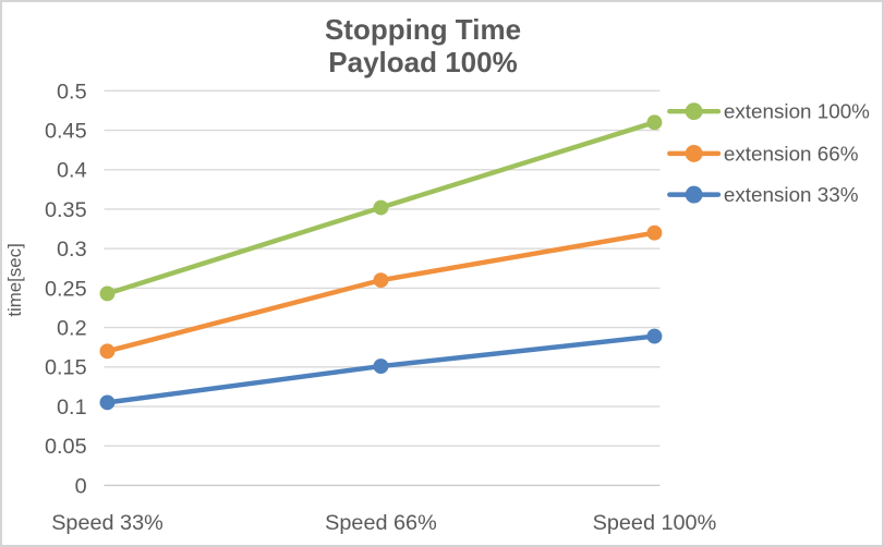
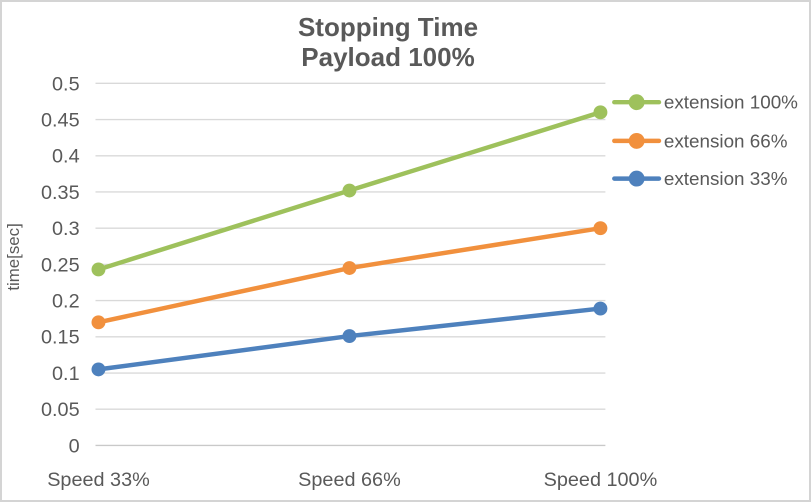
extension 66%/Speed 66%: 0.26 -> 0.24
extension 66%/Speed 100%: 0.32 -> 0.30
